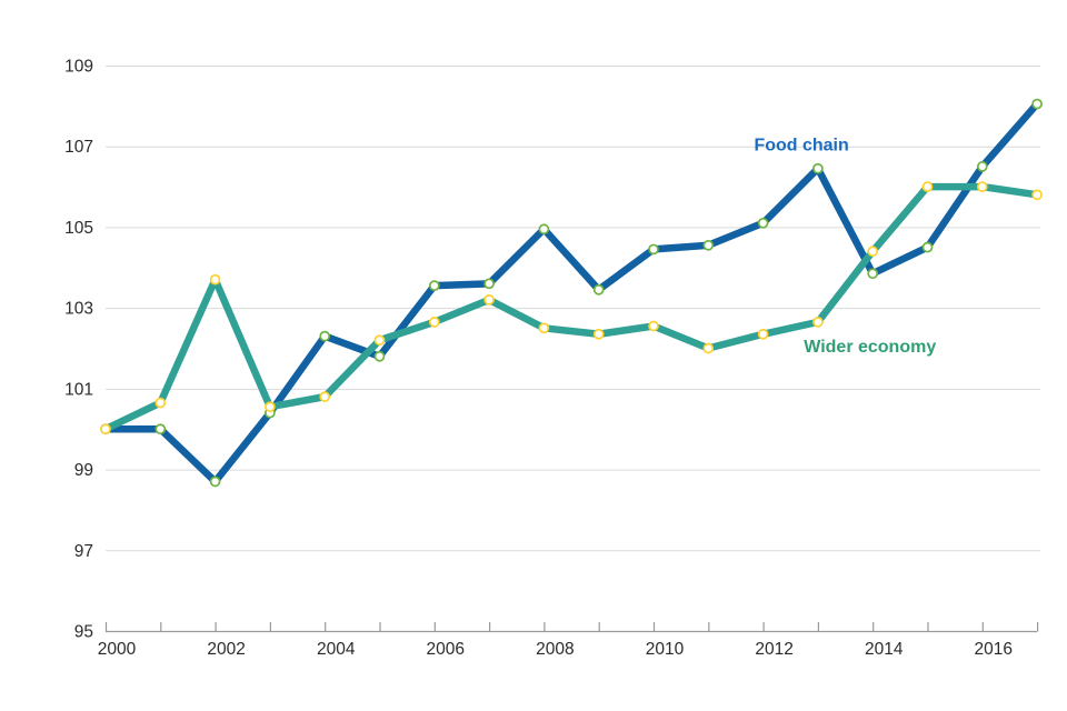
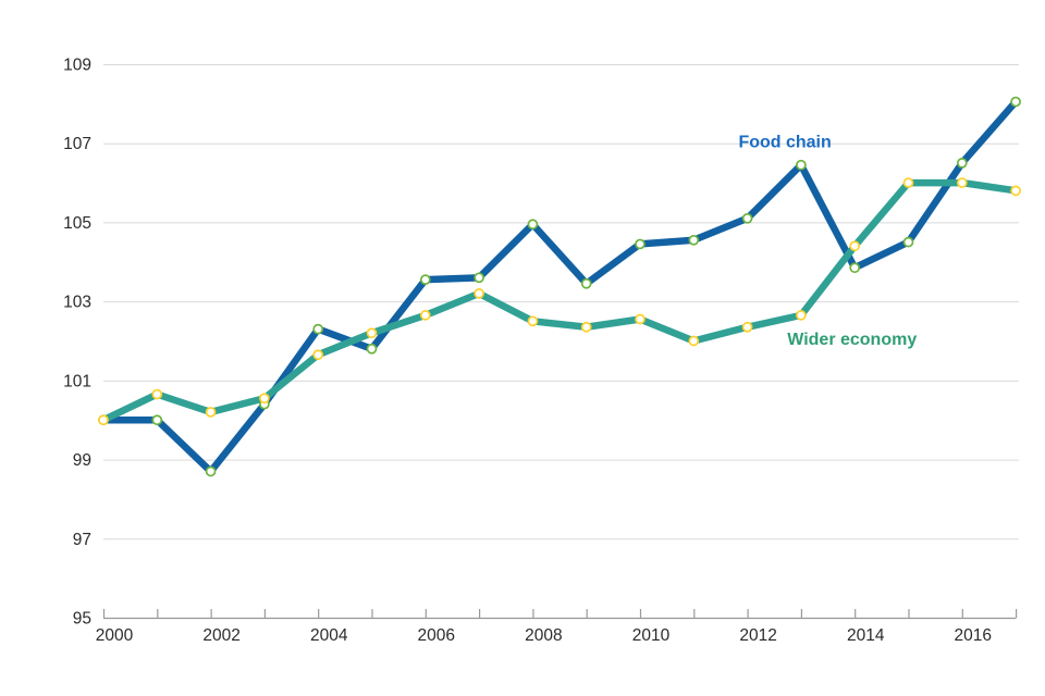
Wider economy/2002: 103.7 -> 100.2
Wider economy/2004: 100.8 -> 101.7
